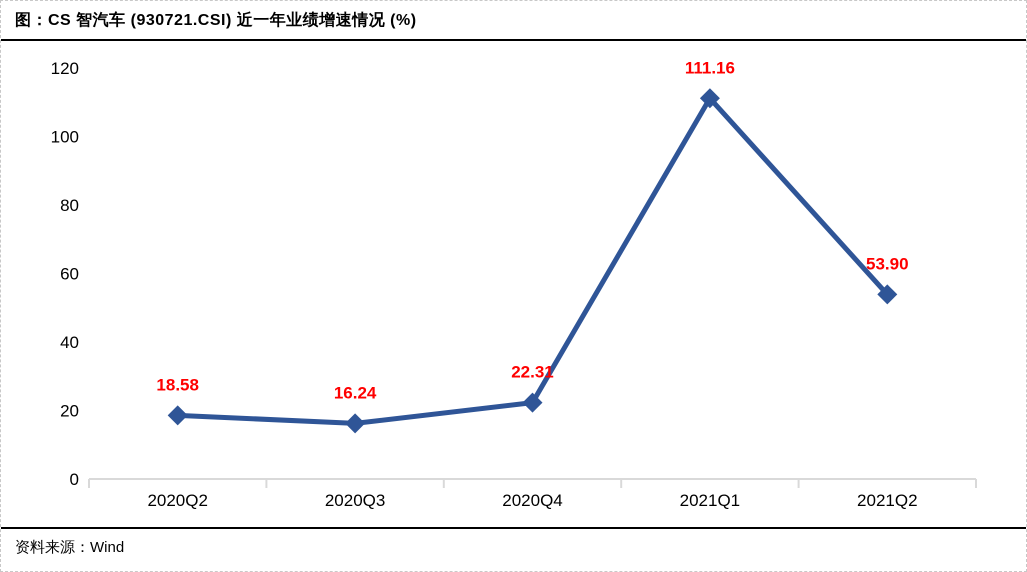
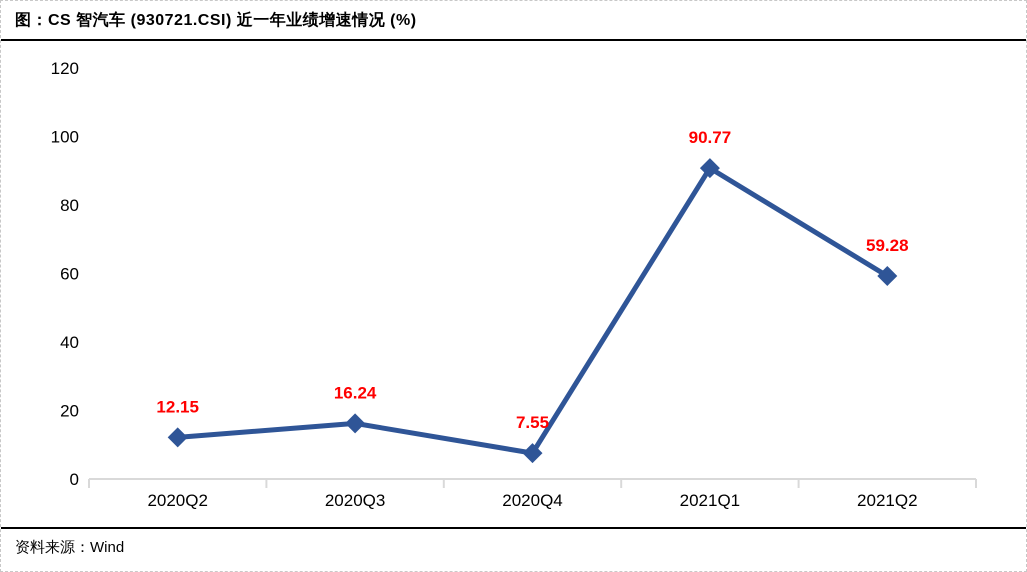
2020Q2: 18.58 -> 12.15
2020Q4: 22.31 -> 7.55
2021Q1: 111.16 -> 90.77
2021Q2: 53.90 -> 59.28
